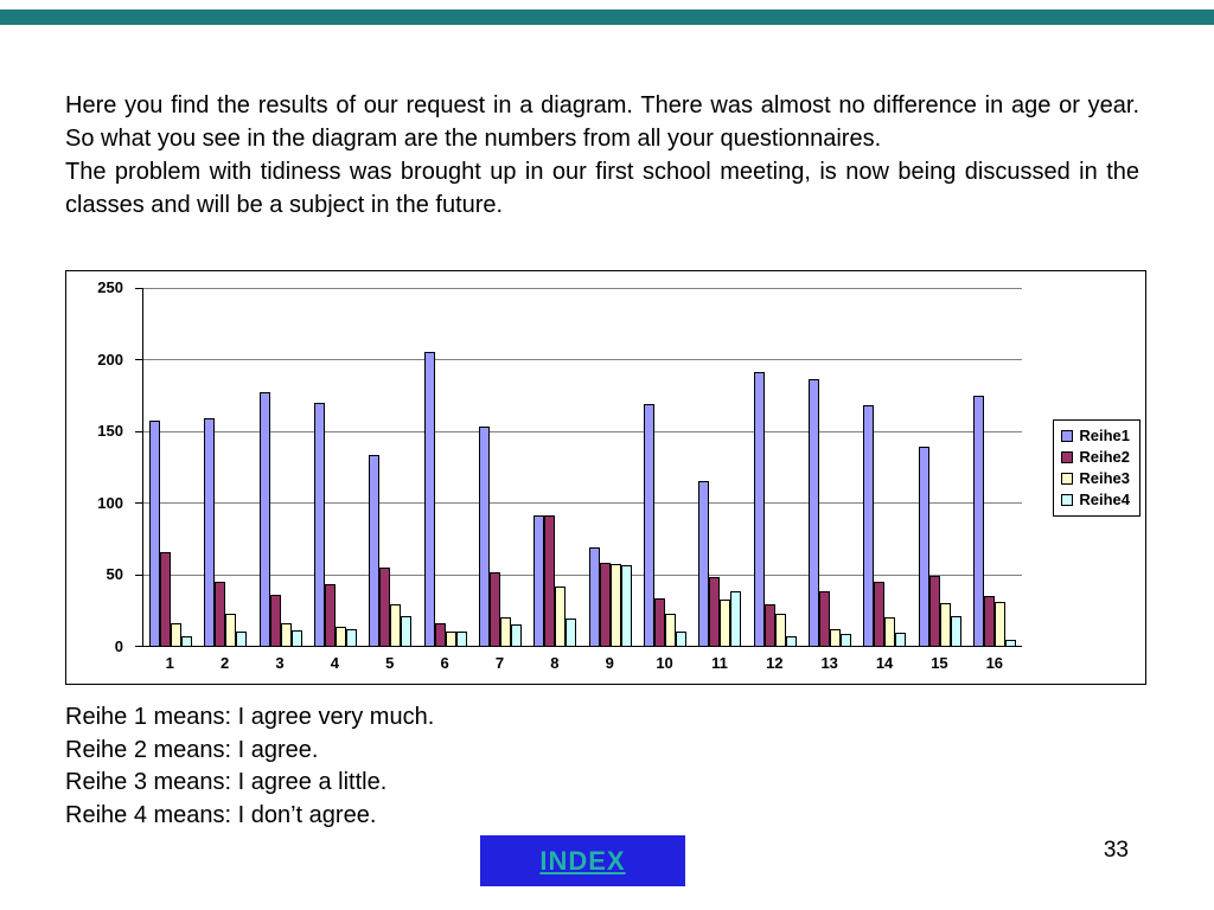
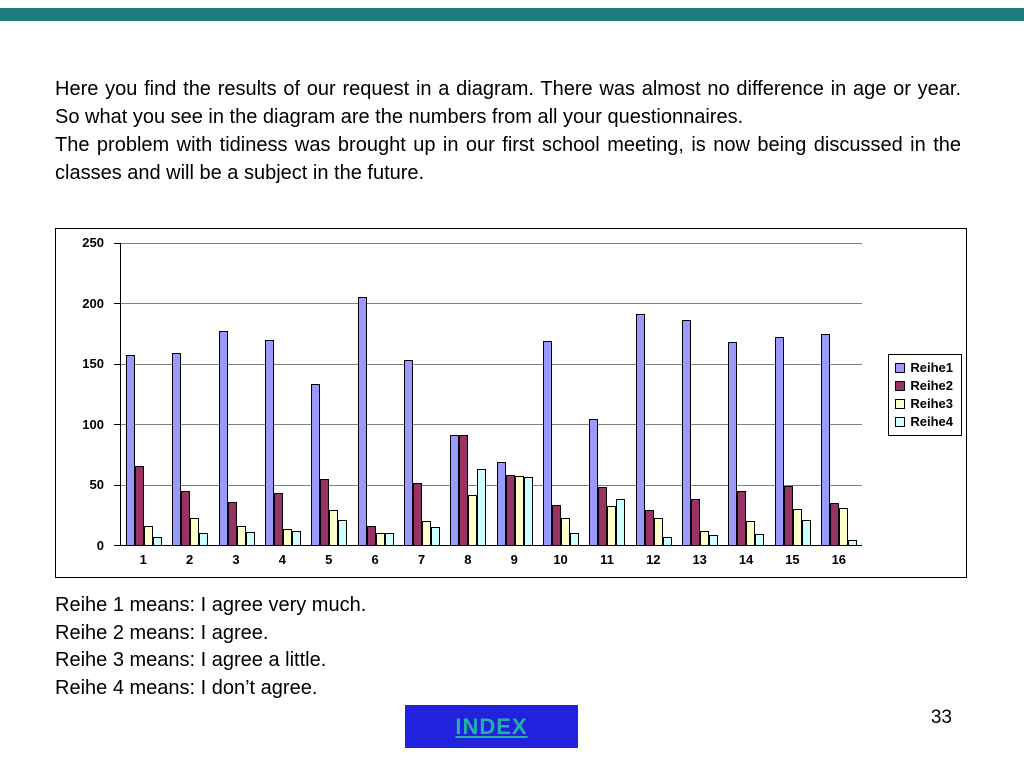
Reihe4/8: 19 -> 63
Reihe1/11: 115 -> 104
Reihe1/15: 139 -> 172
